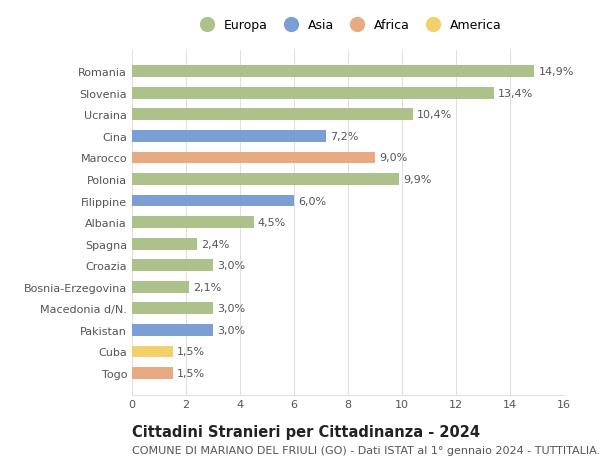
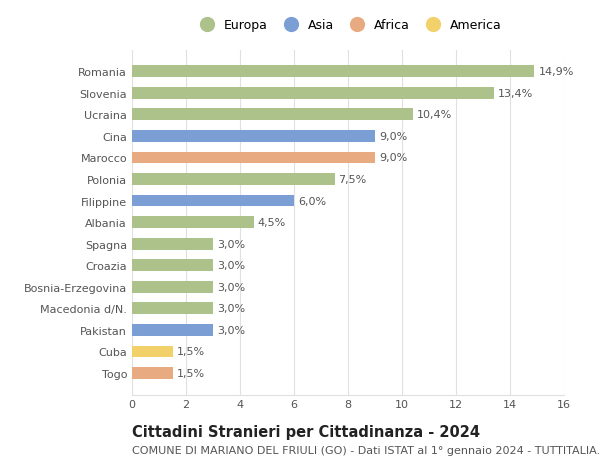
Cina: 7,2% -> 9,0%
Polonia: 9,9% -> 7,5%
Spagna: 2,4% -> 3,0%
Bosnia-Erzegovina: 2,1% -> 3,0%
